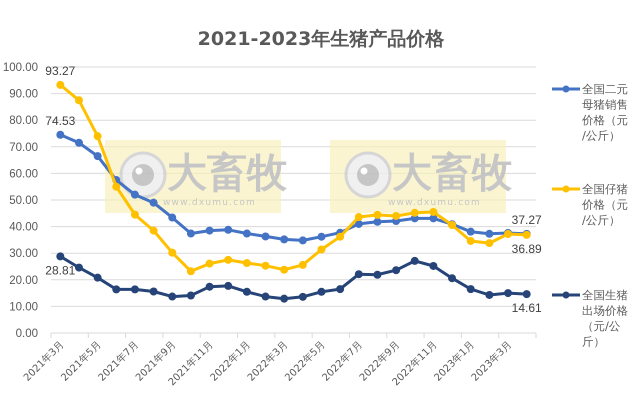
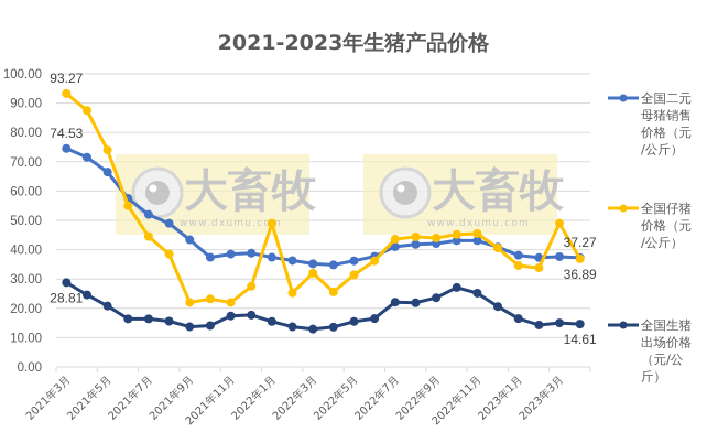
全国仔猪价格（元/公斤）/2021年9月: 30 -> 22
全国仔猪价格（元/公斤）/2021年11月: 26 -> 22
全国仔猪价格（元/公斤）/2022年1月: 26 -> 49
全国仔猪价格（元/公斤）/2022年3月: 24 -> 32
全国仔猪价格（元/公斤）/2023年3月: 37 -> 49
